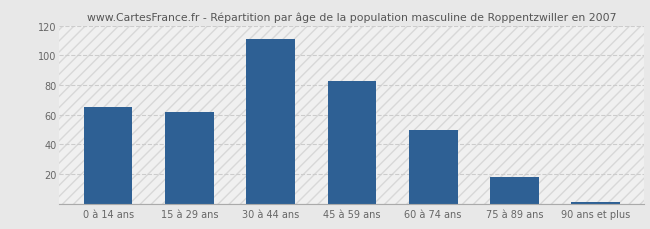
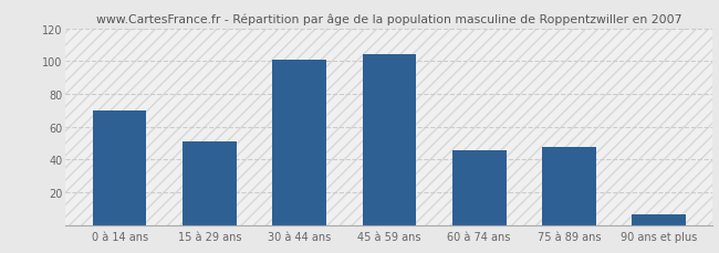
0 à 14 ans: 65 -> 70
15 à 29 ans: 62 -> 51
30 à 44 ans: 111 -> 101
45 à 59 ans: 83 -> 104
60 à 74 ans: 50 -> 46
75 à 89 ans: 18 -> 48
90 ans et plus: 1 -> 7
